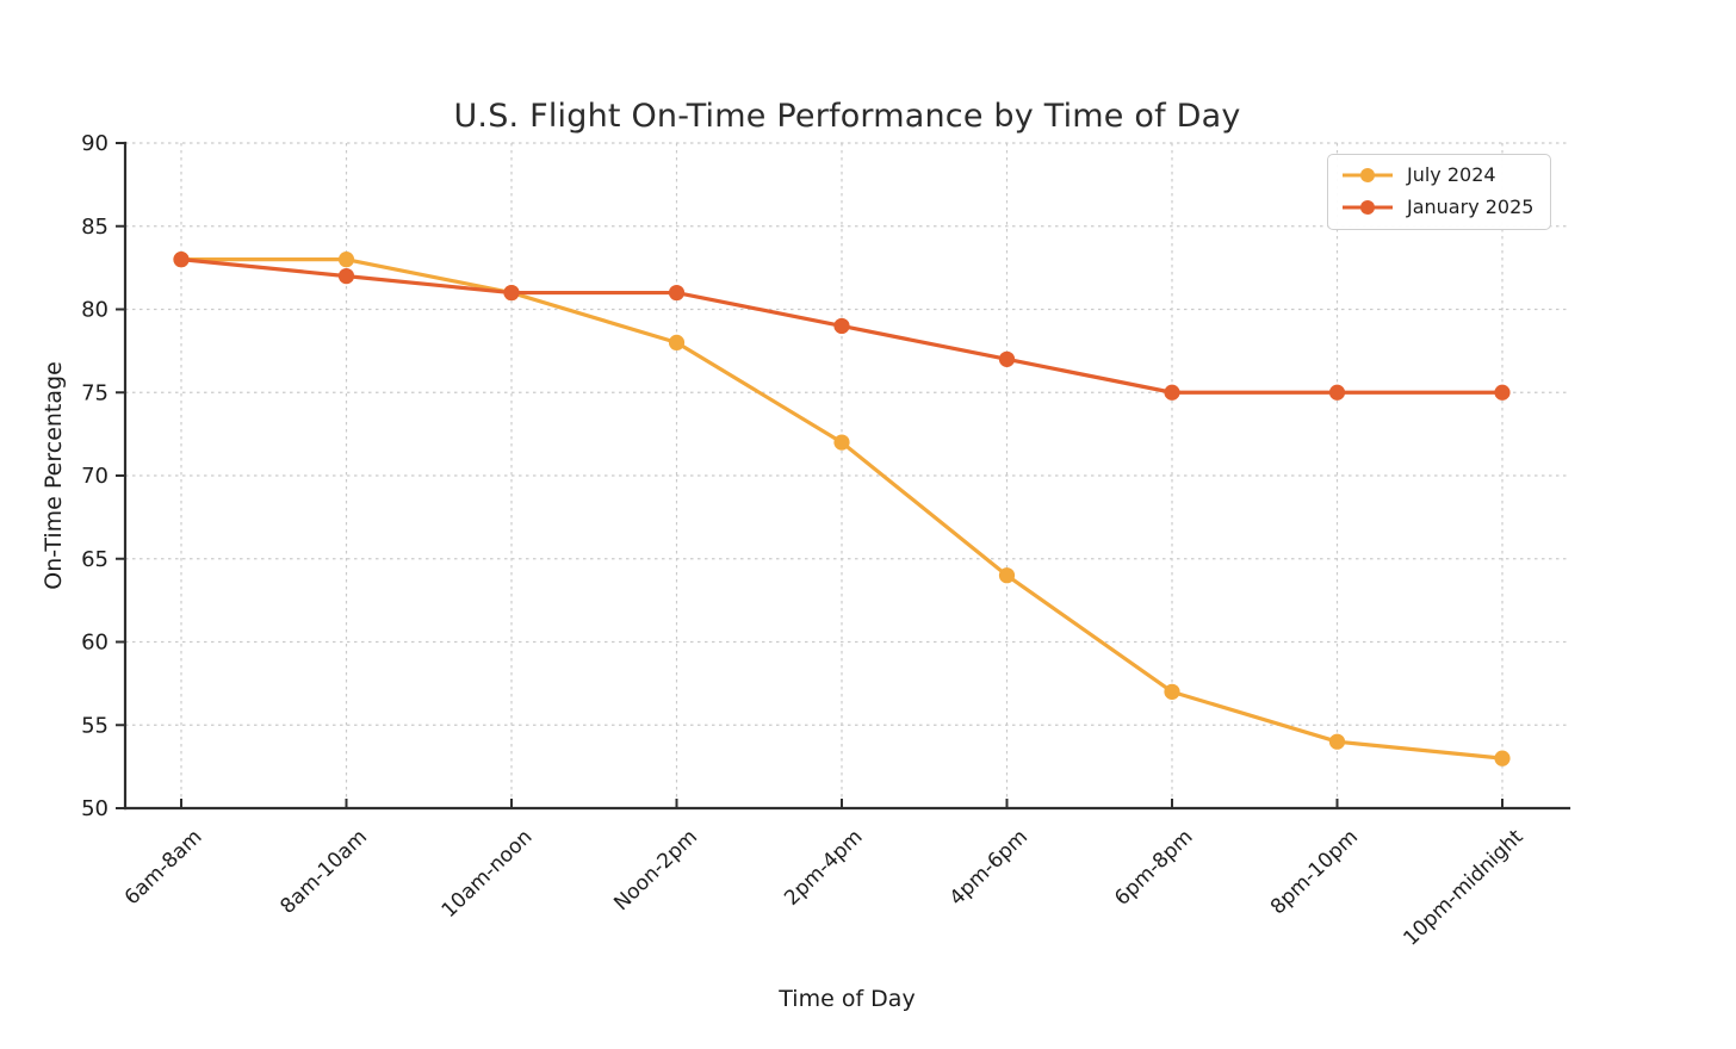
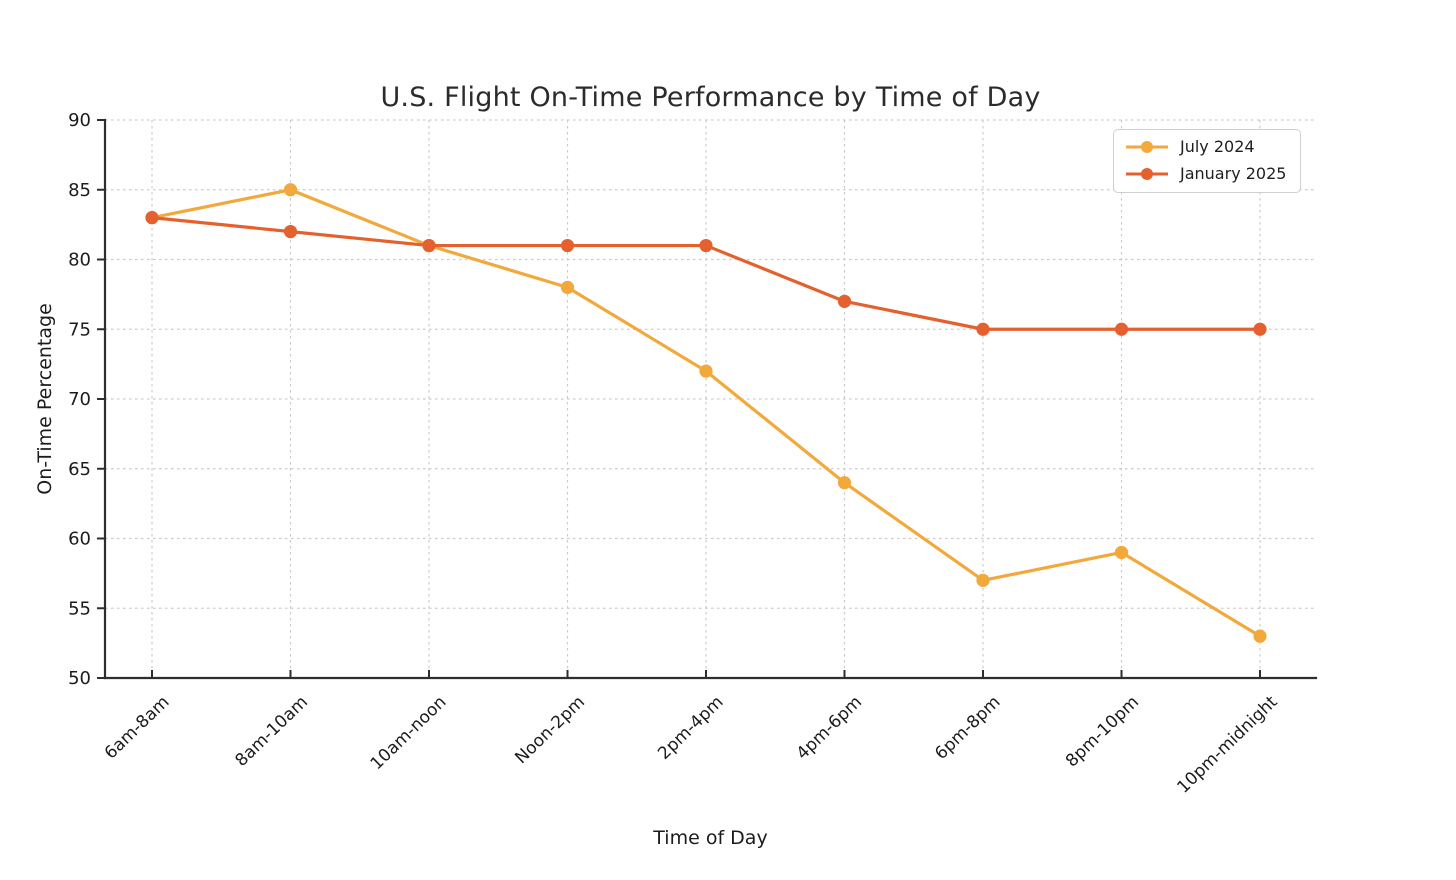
July 2024/8am-10am: 83 -> 85
January 2025/2pm-4pm: 79 -> 81
July 2024/8pm-10pm: 54 -> 59
